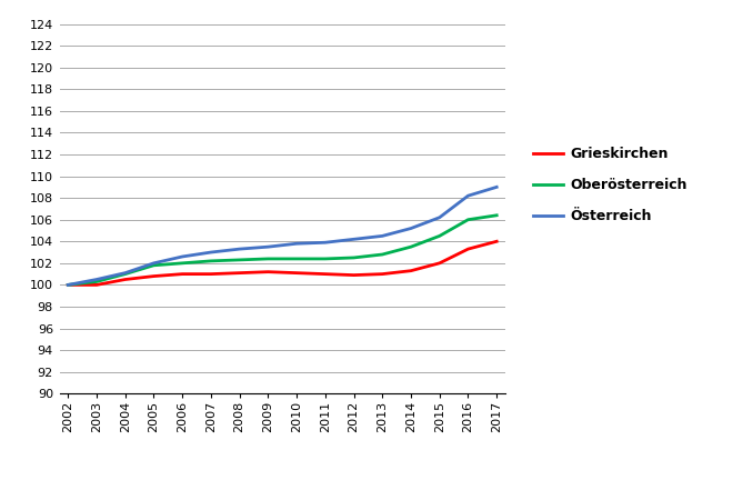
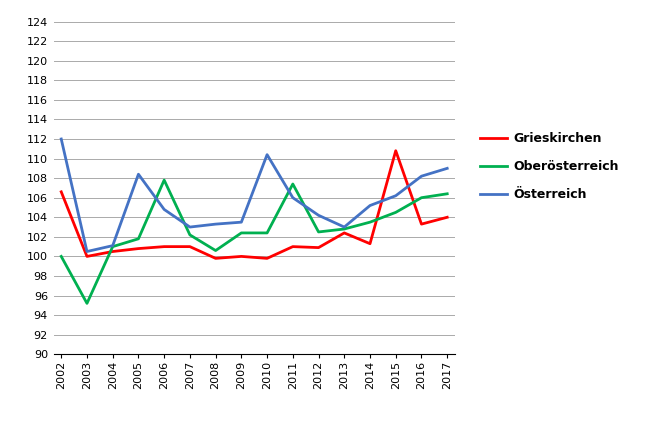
Grieskirchen/2002: 100.0 -> 106.6
Österreich/2002: 100.0 -> 112.0
Oberösterreich/2003: 100.3 -> 95.2
Österreich/2005: 102.0 -> 108.4
Oberösterreich/2006: 102.0 -> 107.8
Österreich/2006: 102.6 -> 104.8
Grieskirchen/2008: 101.1 -> 99.8
Oberösterreich/2008: 102.3 -> 100.6
Grieskirchen/2009: 101.2 -> 100.0
Grieskirchen/2010: 101.1 -> 99.8
Österreich/2010: 103.8 -> 110.4
Oberösterreich/2011: 102.4 -> 107.4
Österreich/2011: 103.9 -> 106.0
Grieskirchen/2013: 101.0 -> 102.4
Österreich/2013: 104.5 -> 103.0
Grieskirchen/2015: 102.0 -> 110.8
